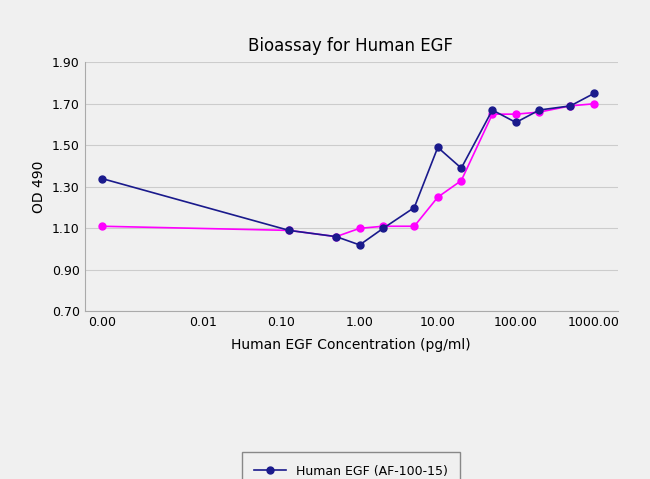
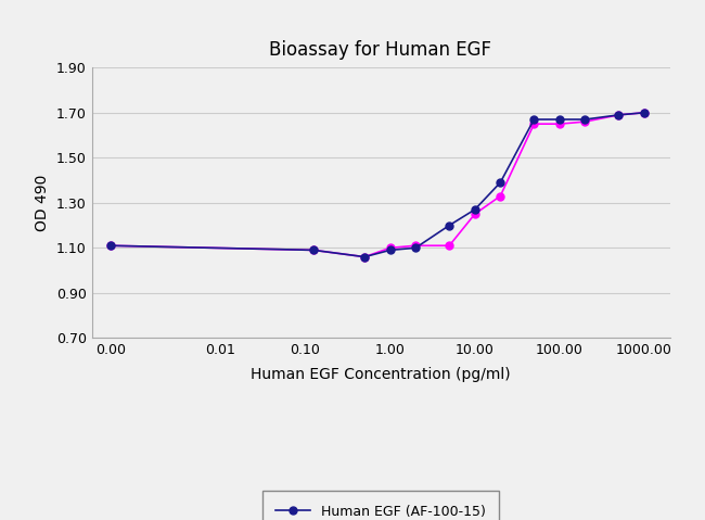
Human EGF (AF-100-15)/0.00: 1.34 -> 1.11
Human EGF (AF-100-15)/1.00: 1.02 -> 1.09
Human EGF (AF-100-15)/10.00: 1.49 -> 1.27
Human EGF (AF-100-15)/100.00: 1.61 -> 1.67
Human EGF (AF-100-15)/1000.00: 1.75 -> 1.70
